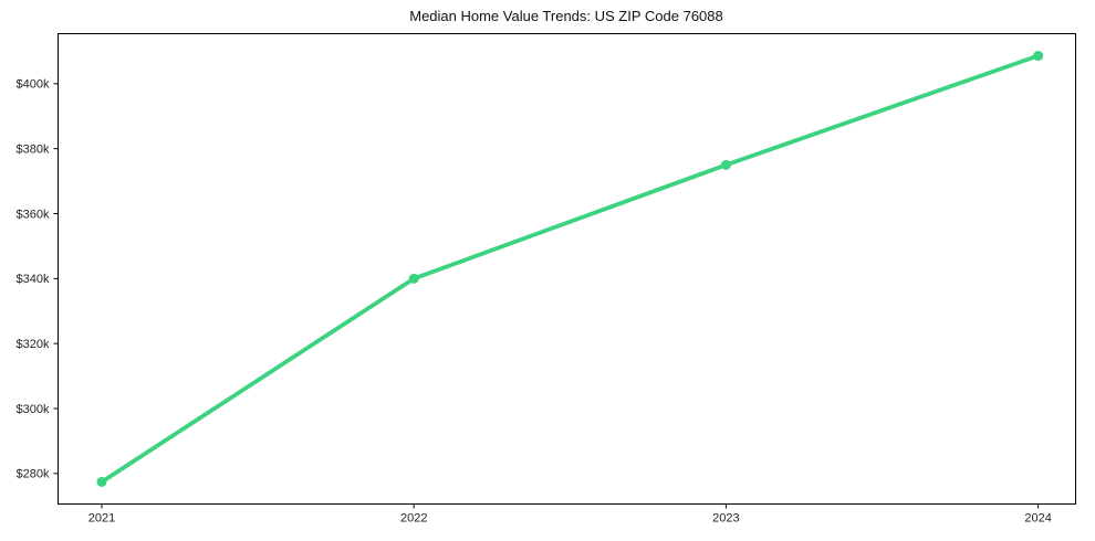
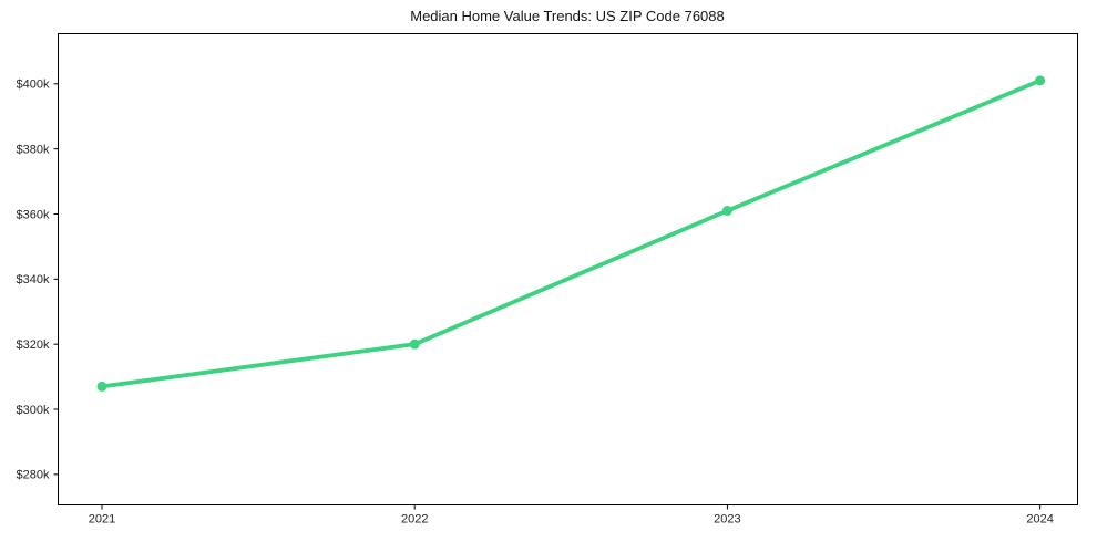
2021: $277k -> $307k
2022: $340k -> $320k
2023: $375k -> $361k
2024: $409k -> $401k
